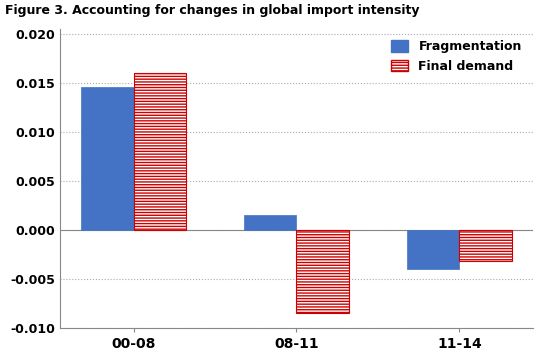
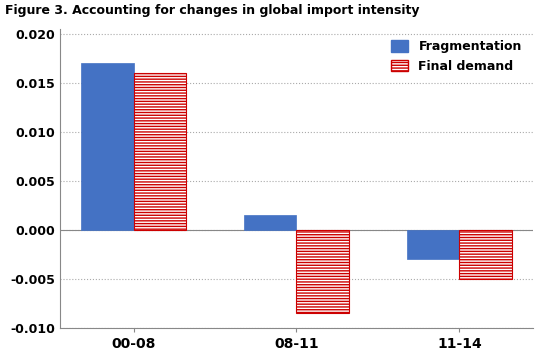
Fragmentation/00-08: 0.0146 -> 0.0170
Fragmentation/11-14: -0.0040 -> -0.0030
Final demand/11-14: -0.0032 -> -0.0050
